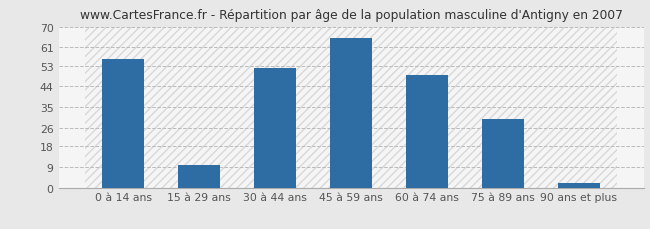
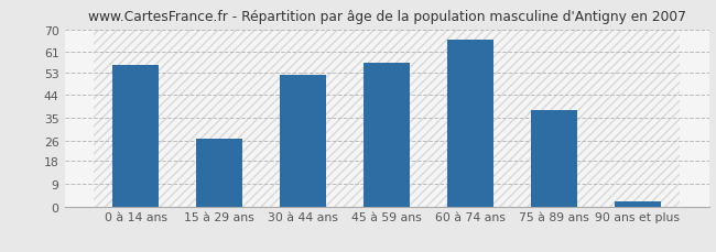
15 à 29 ans: 10 -> 27
45 à 59 ans: 65 -> 57
60 à 74 ans: 49 -> 66
75 à 89 ans: 30 -> 38
